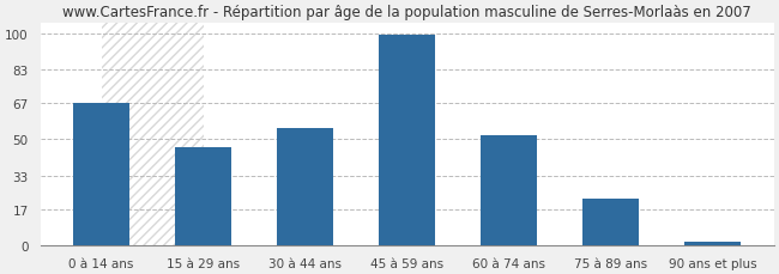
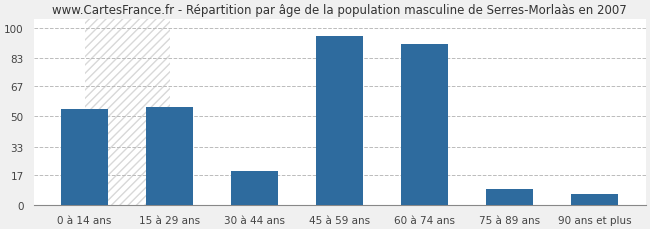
0 à 14 ans: 67 -> 54
15 à 29 ans: 46 -> 55
30 à 44 ans: 55 -> 19
45 à 59 ans: 99 -> 95
60 à 74 ans: 52 -> 91
75 à 89 ans: 22 -> 9
90 ans et plus: 2 -> 6
